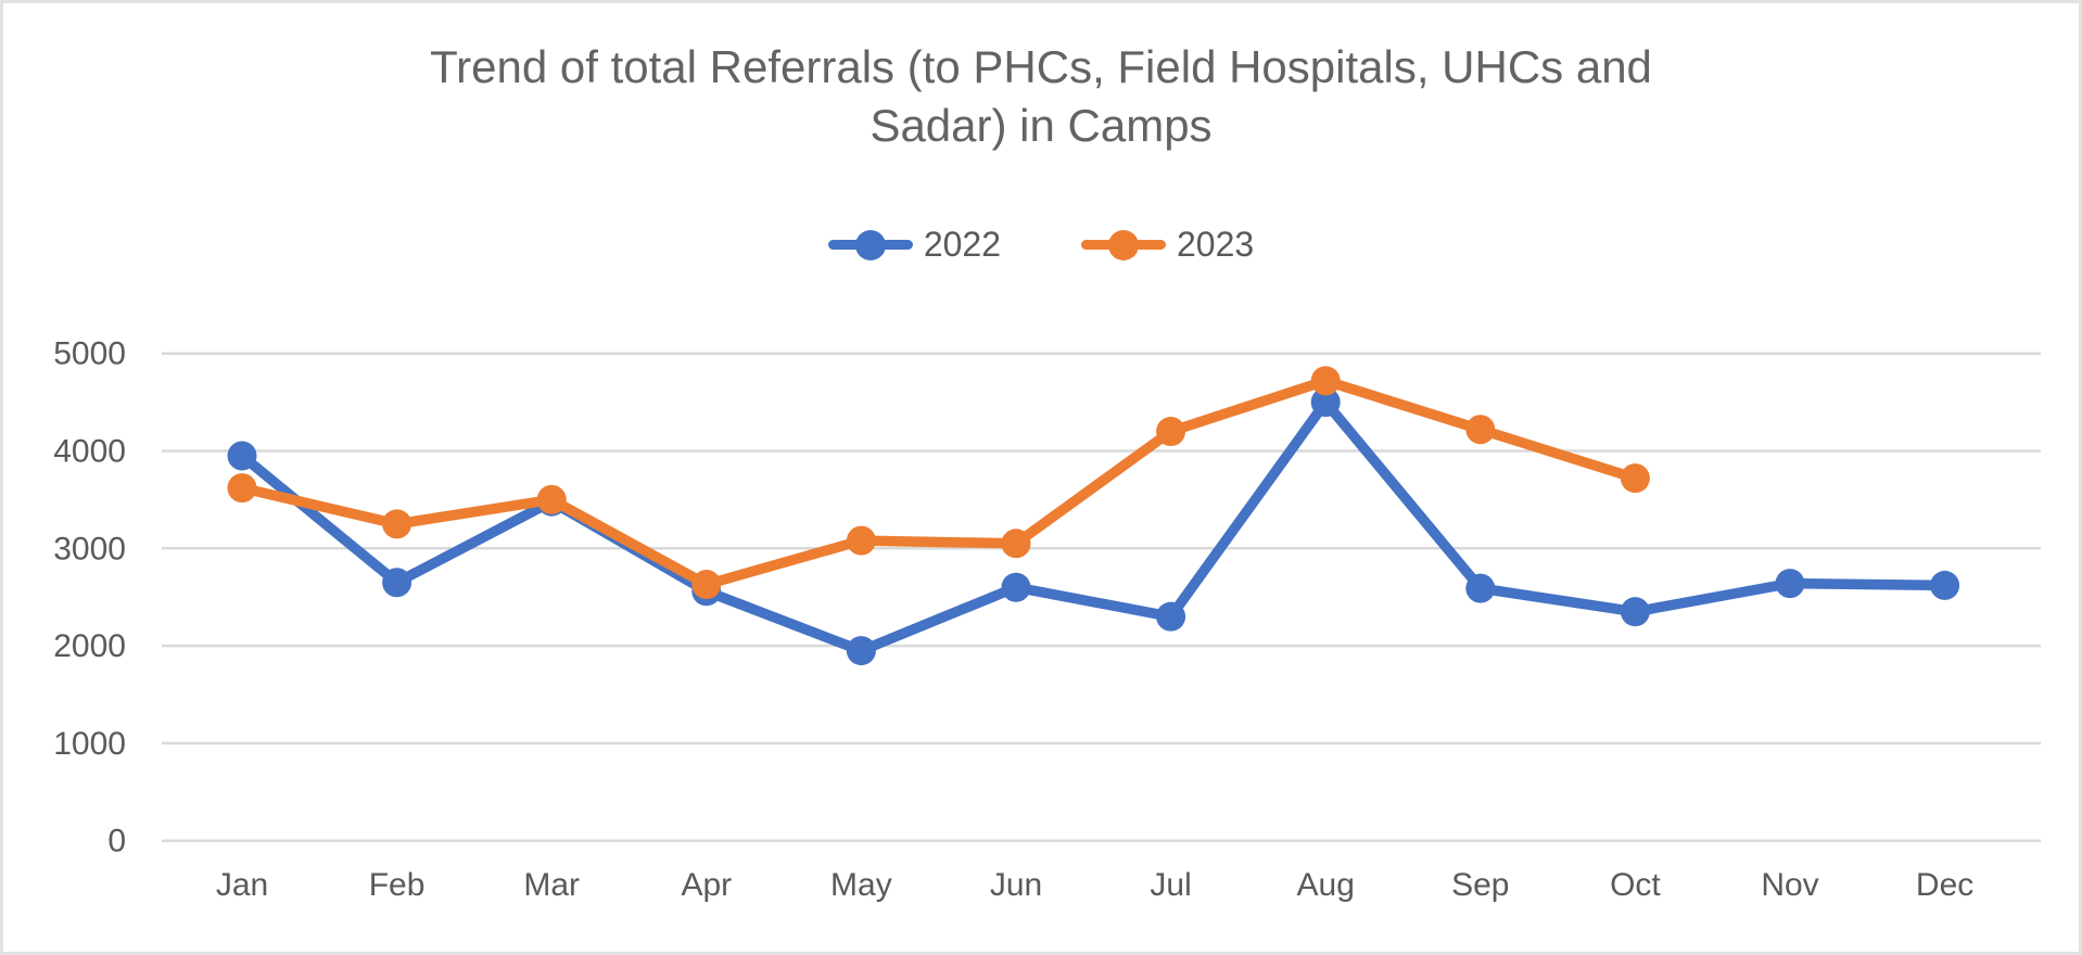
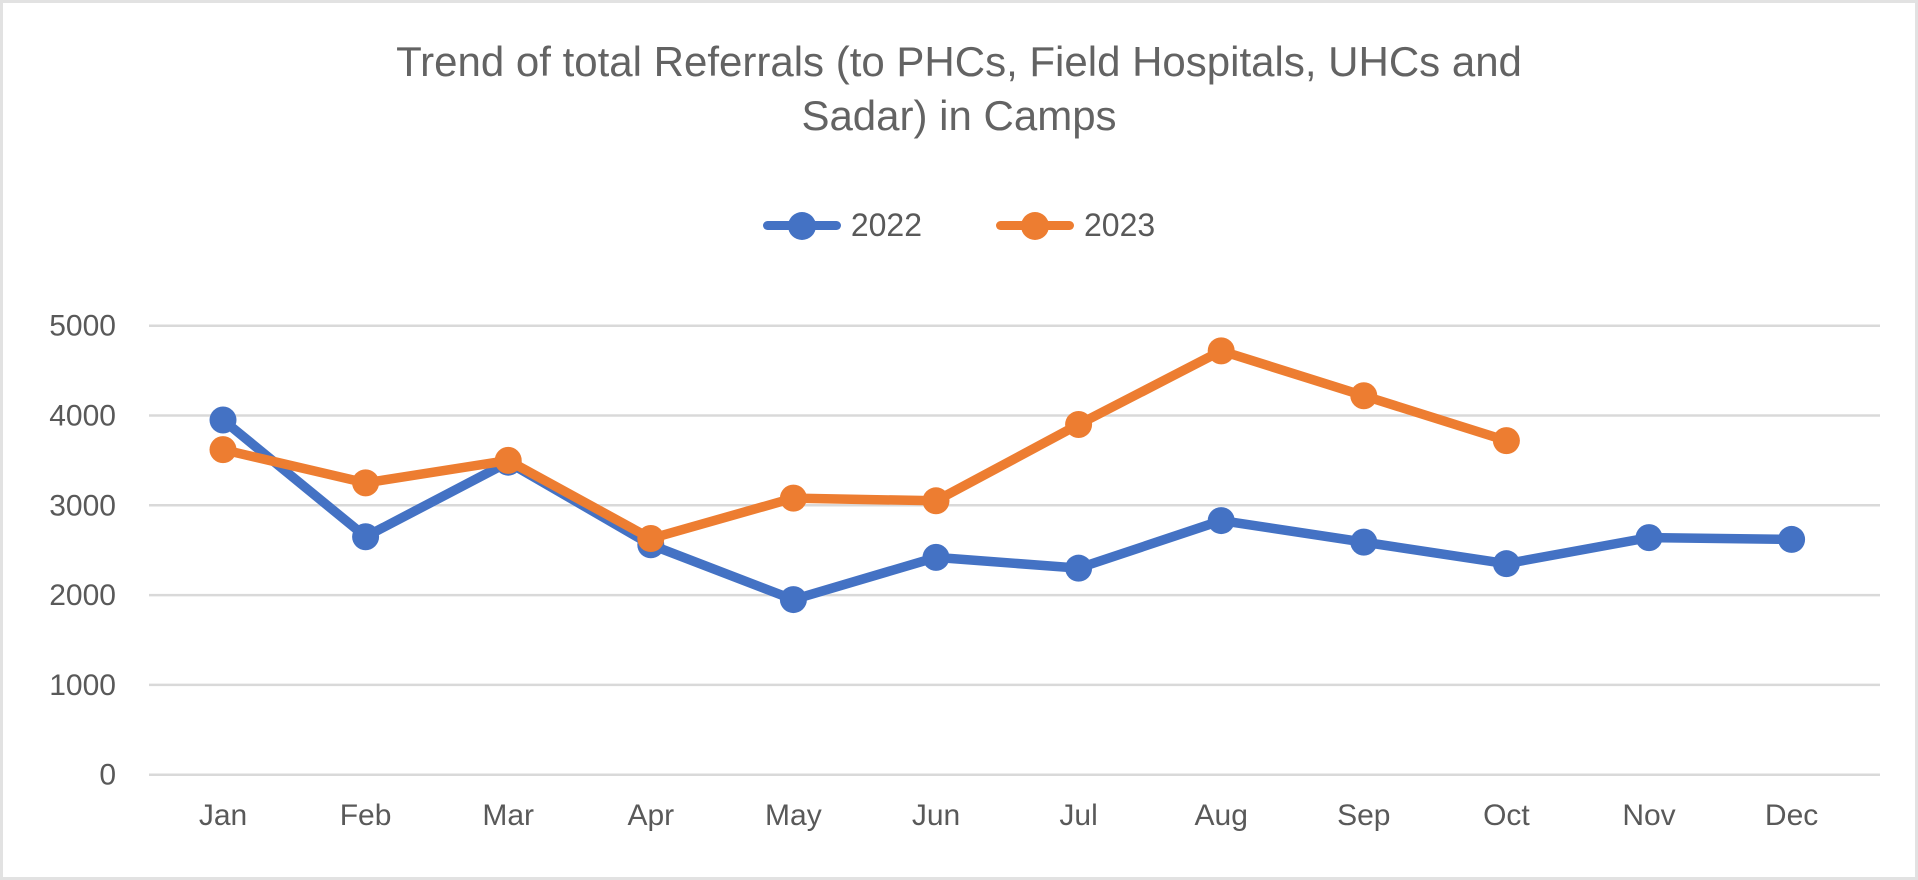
2022/Jun: 2600 -> 2400
2023/Jul: 4200 -> 3900
2022/Aug: 4500 -> 2800
